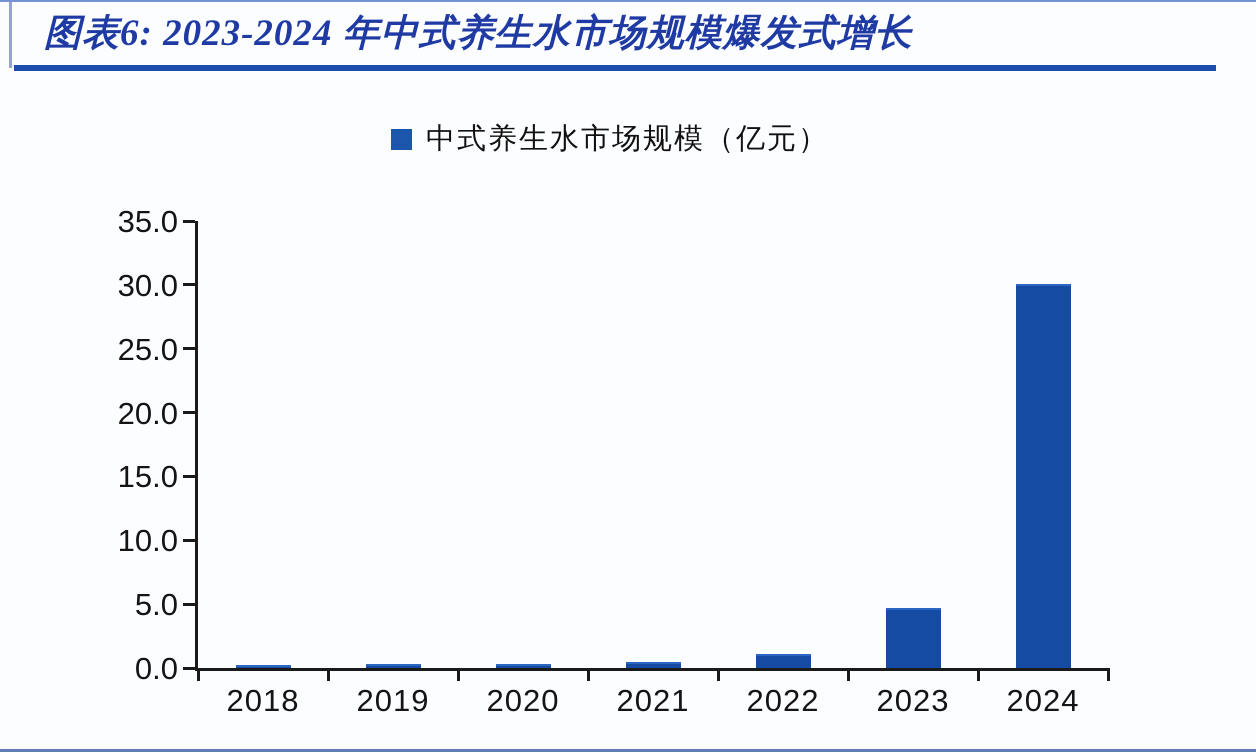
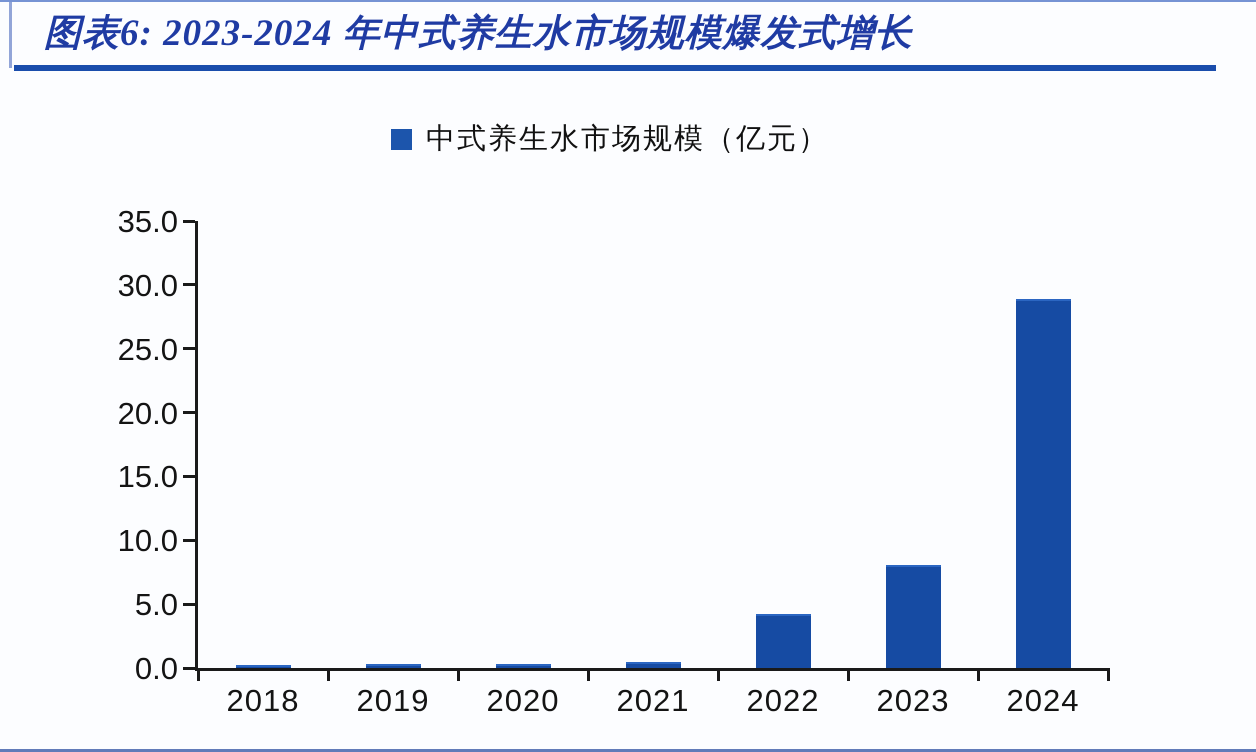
2022: 1.1 -> 4.2
2023: 4.7 -> 8.1
2024: 30.1 -> 28.9
